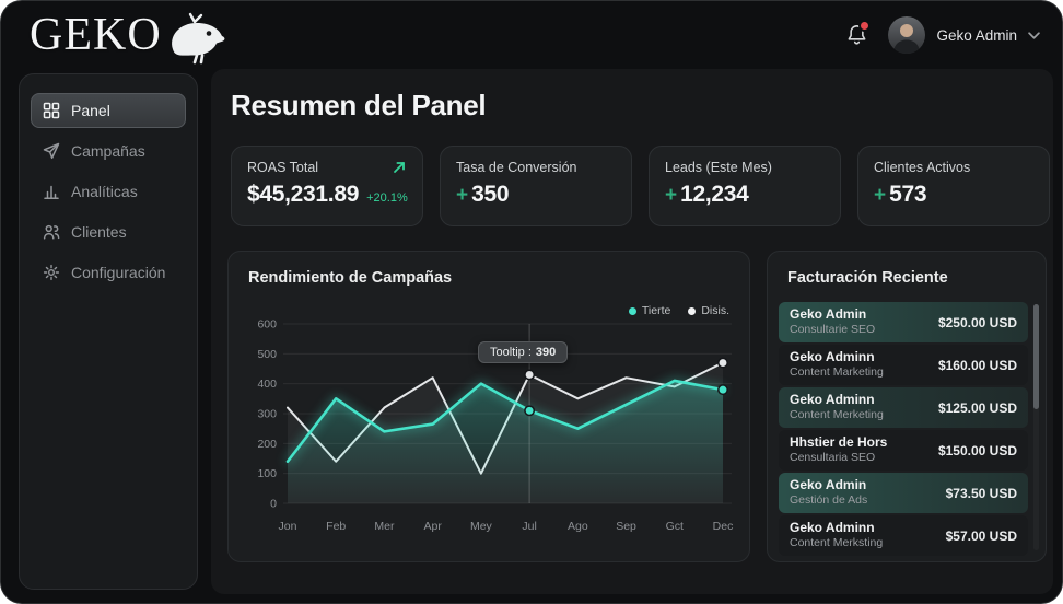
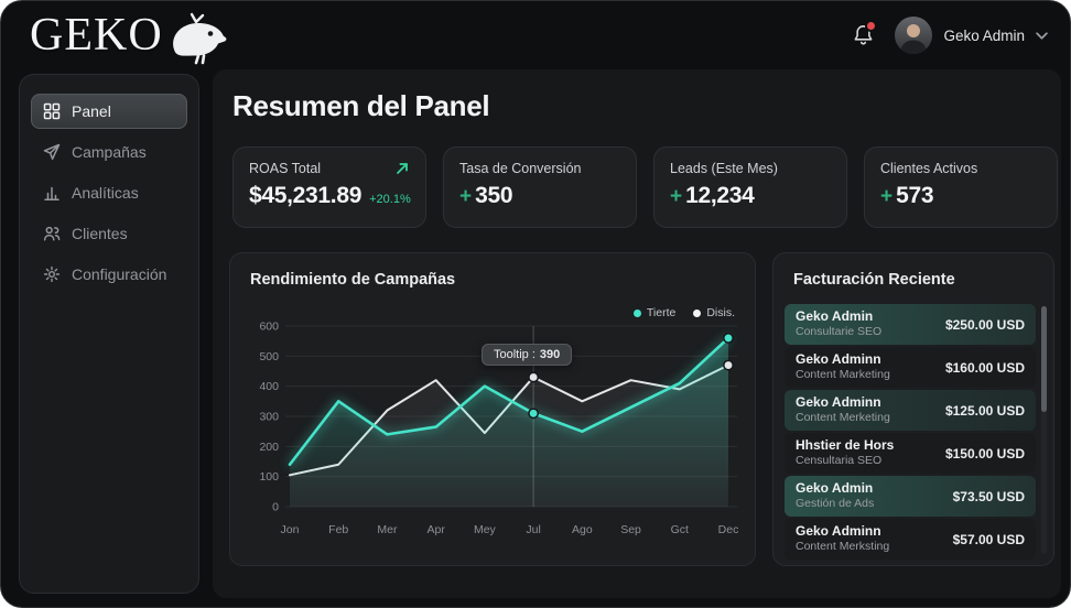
Disis./Jon: 320 -> 100
Disis./Mey: 100 -> 240
Tierte/Dec: 380 -> 560
